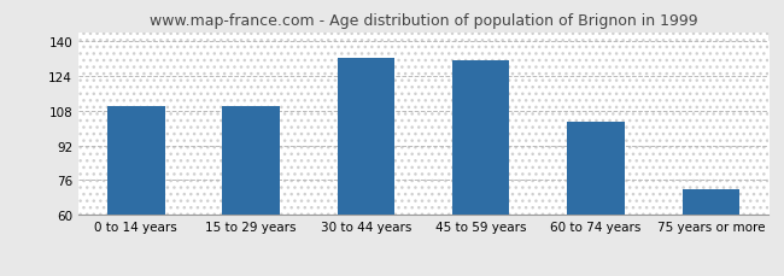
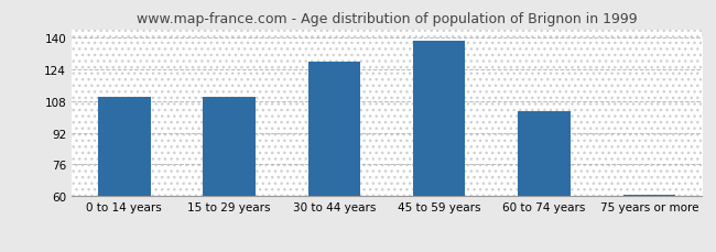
30 to 44 years: 132 -> 128
45 to 59 years: 131 -> 138
75 years or more: 72 -> 61
